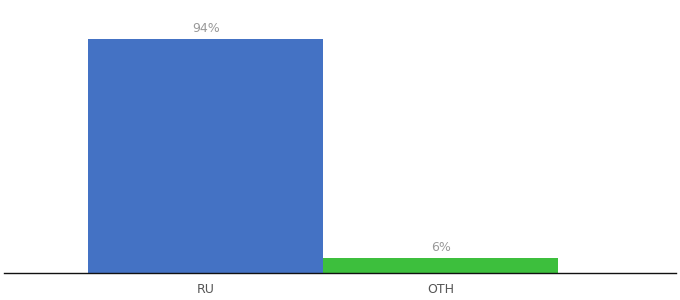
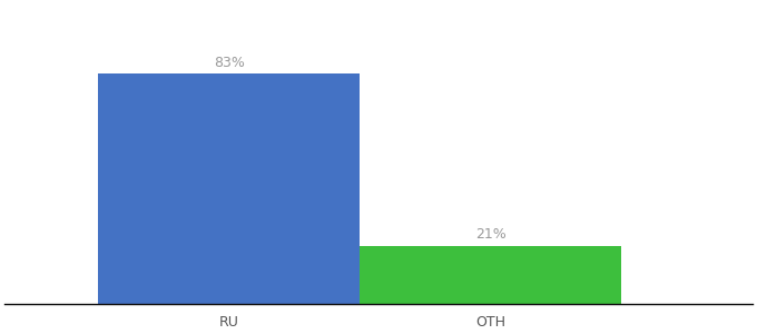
RU: 94% -> 83%
OTH: 6% -> 21%
